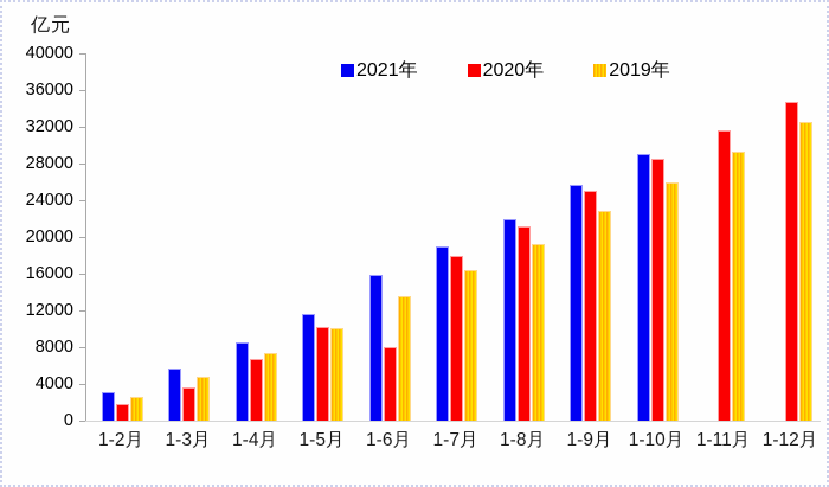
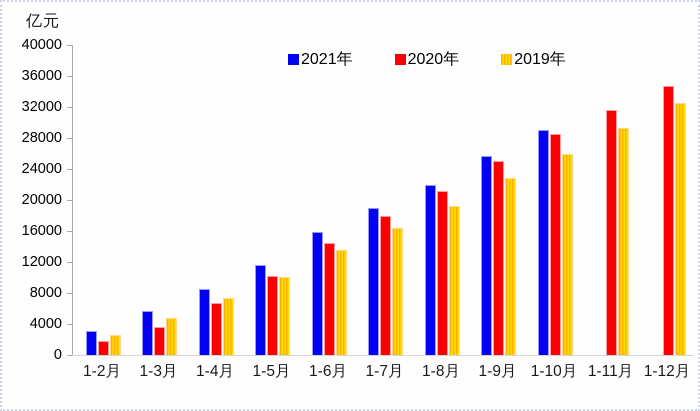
2020年/1-6月: 8000 -> 14000
